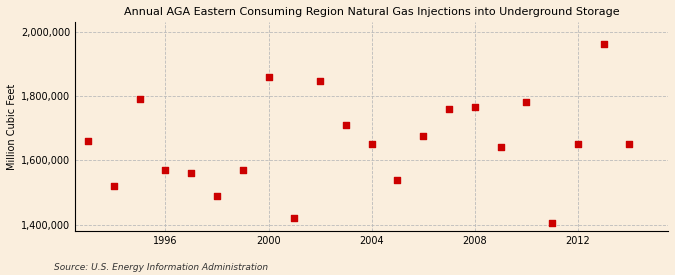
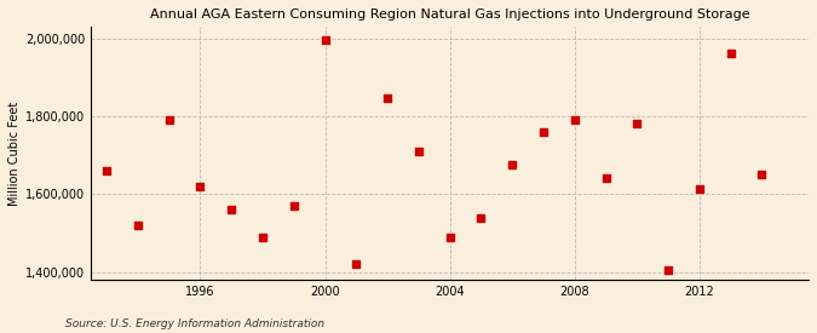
1996: 1,570,000 -> 1,620,000
2000: 1,860,000 -> 1,995,000
2004: 1,650,000 -> 1,490,000
2008: 1,765,000 -> 1,790,000
2012: 1,650,000 -> 1,615,000
